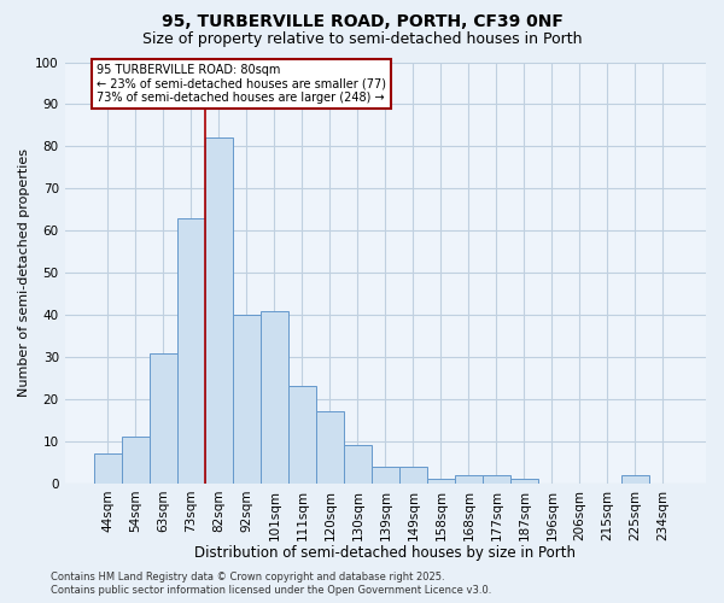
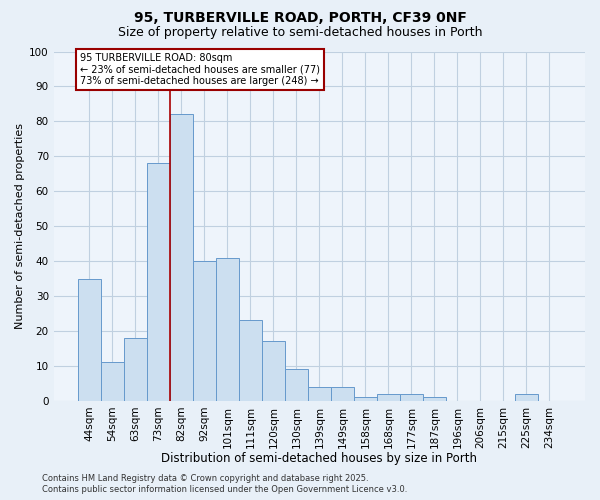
44sqm: 7 -> 35
63sqm: 31 -> 18
73sqm: 63 -> 68
